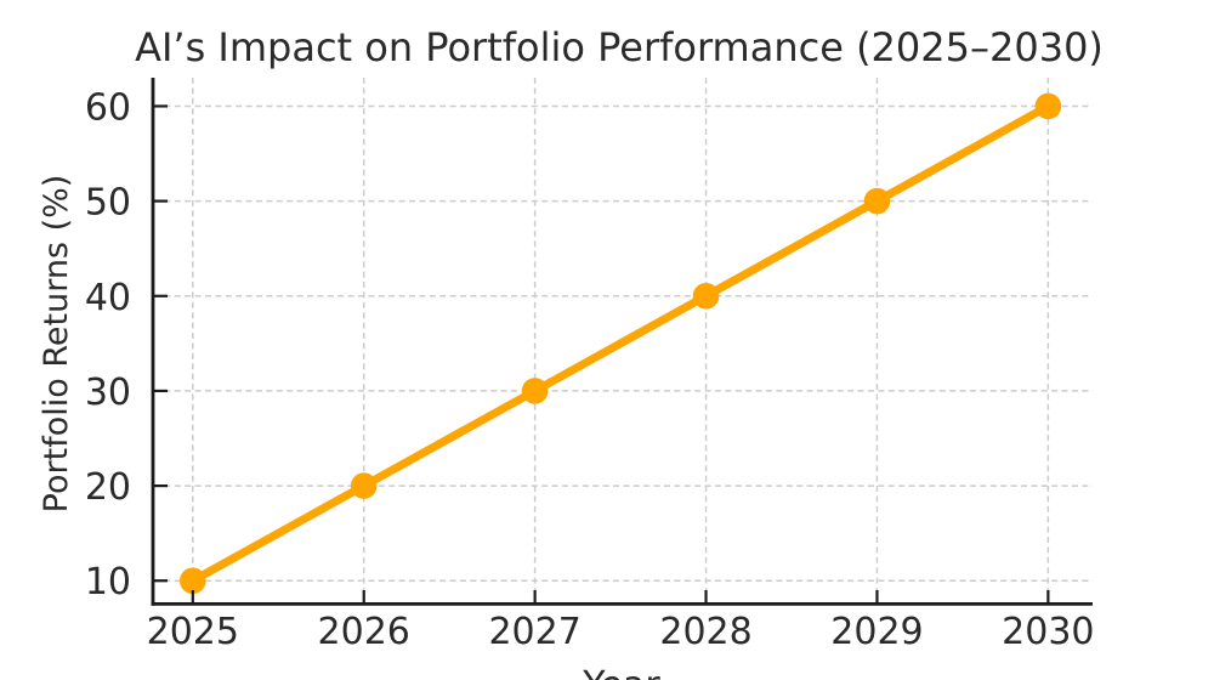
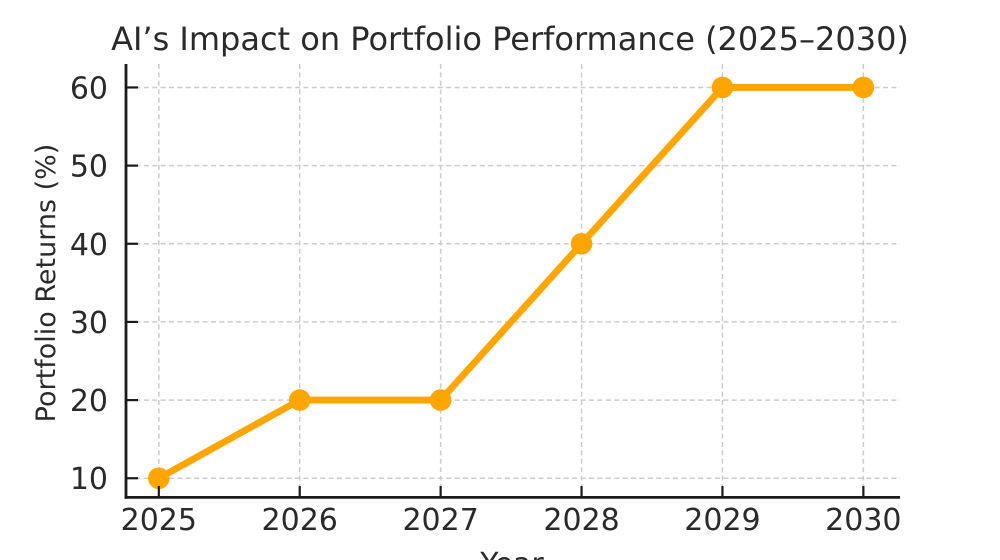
2027: 30 -> 20
2029: 50 -> 60
